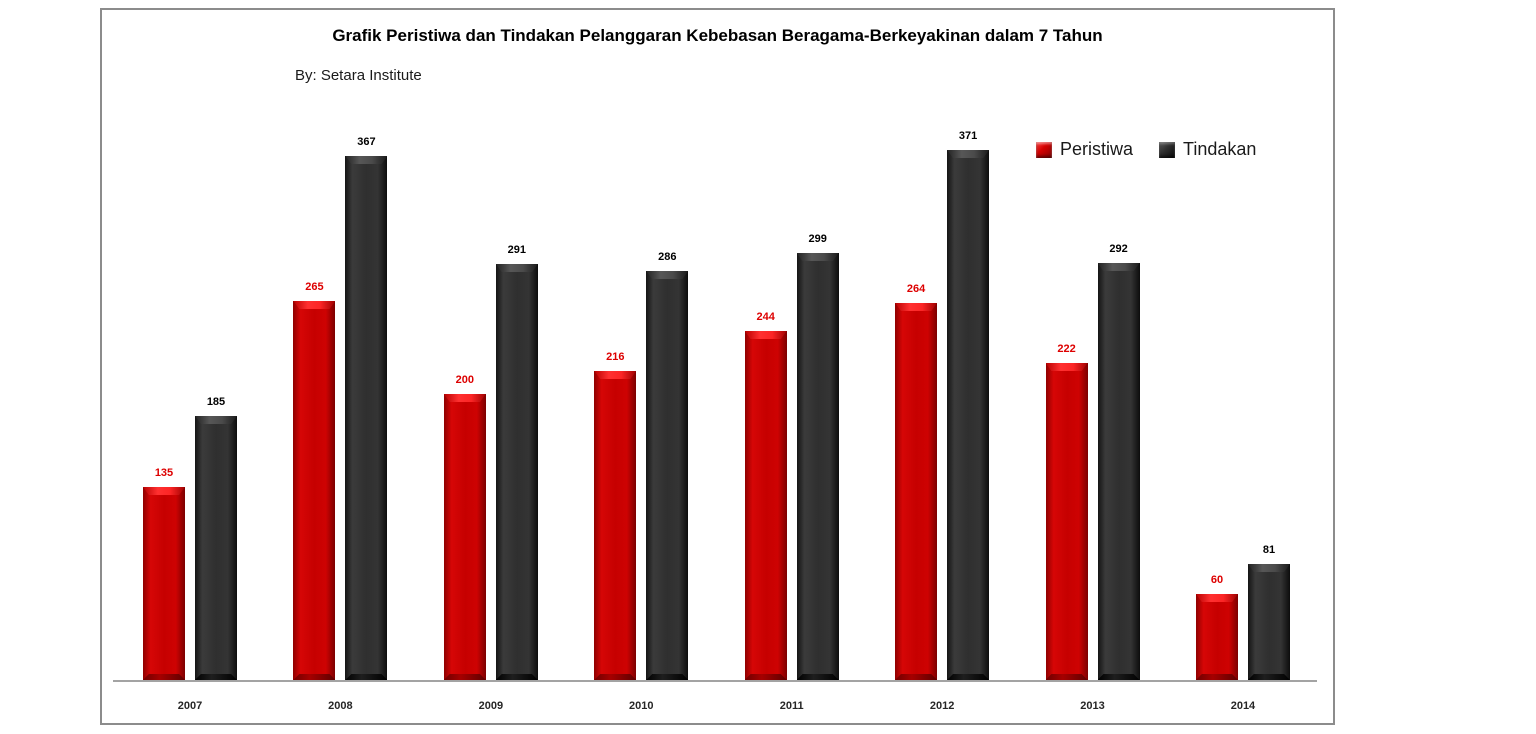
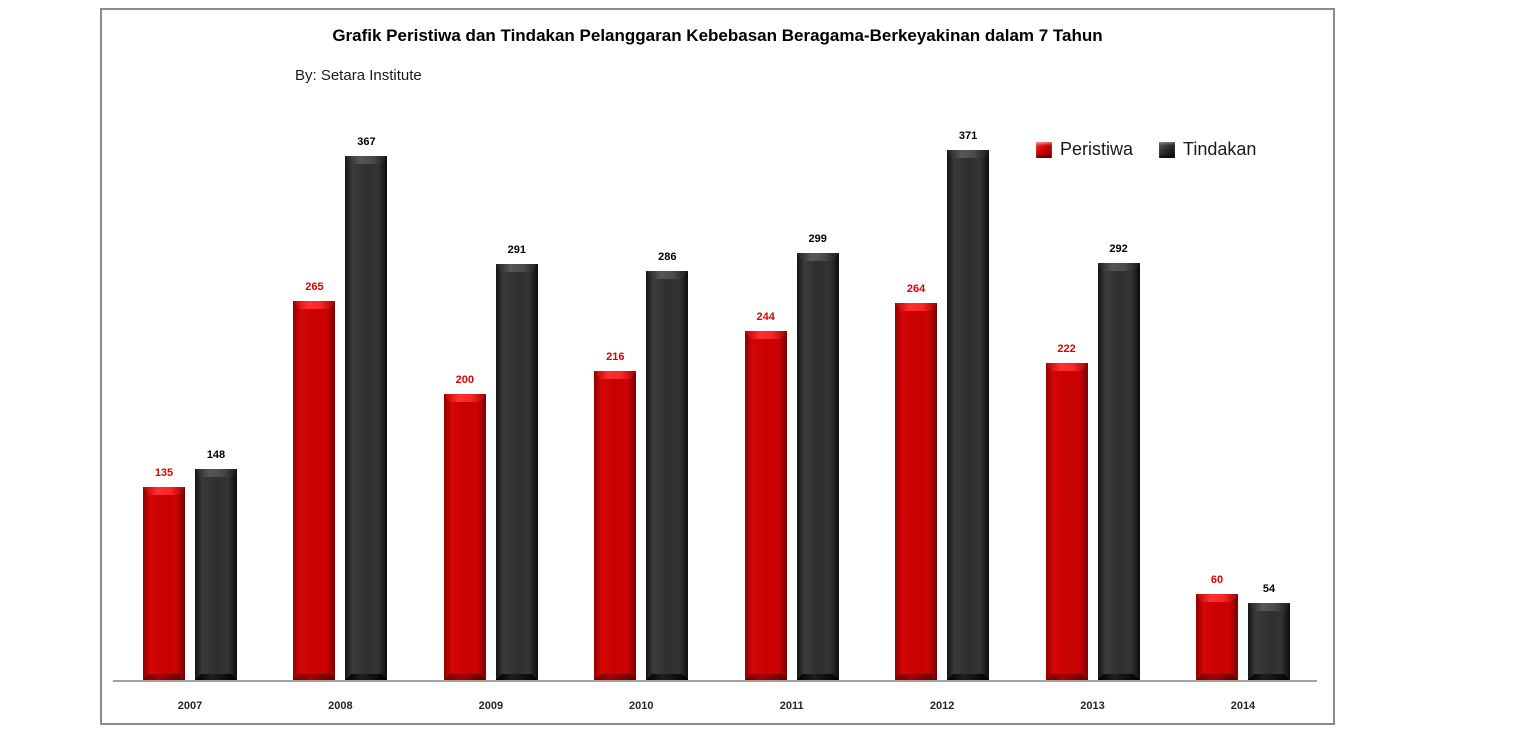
Tindakan/2007: 185 -> 148
Tindakan/2014: 81 -> 54
